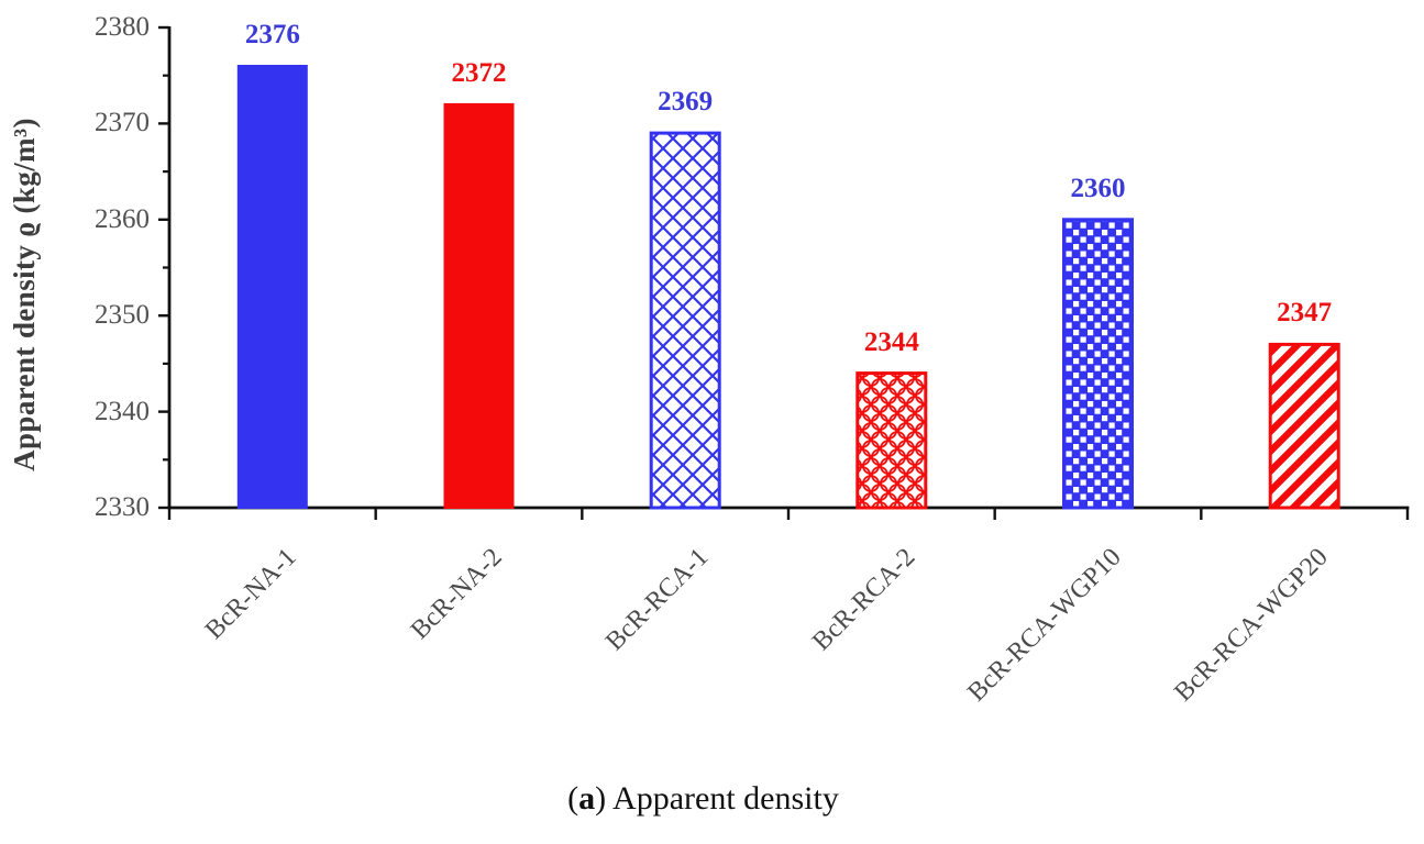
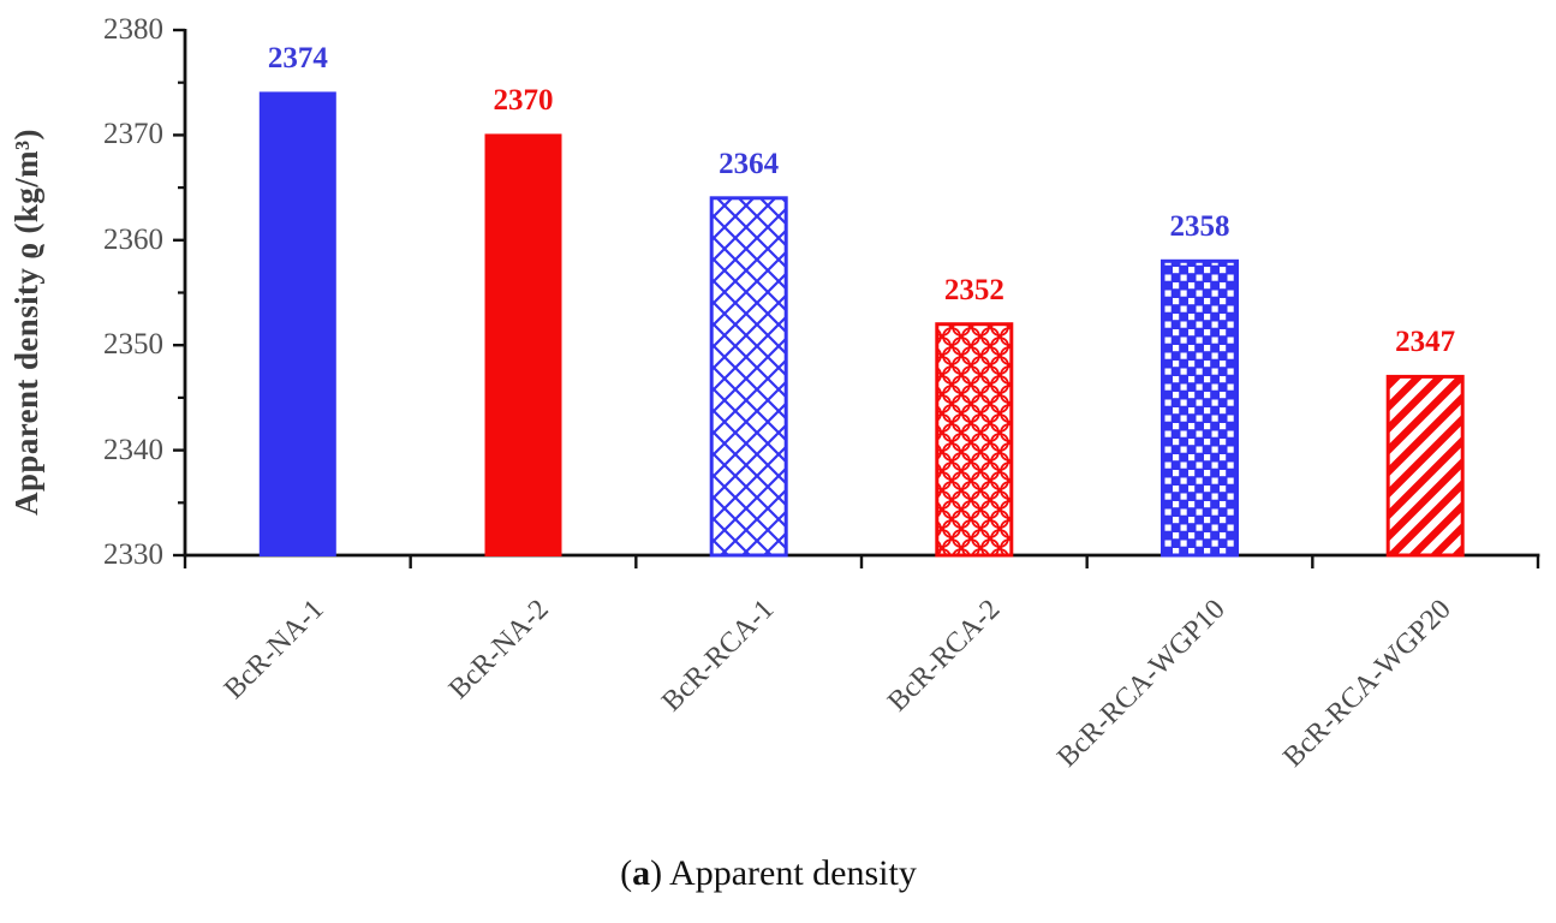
BcR-NA-1: 2376 -> 2374
BcR-NA-2: 2372 -> 2370
BcR-RCA-1: 2369 -> 2364
BcR-RCA-2: 2344 -> 2352
BcR-RCA-WGP10: 2360 -> 2358
